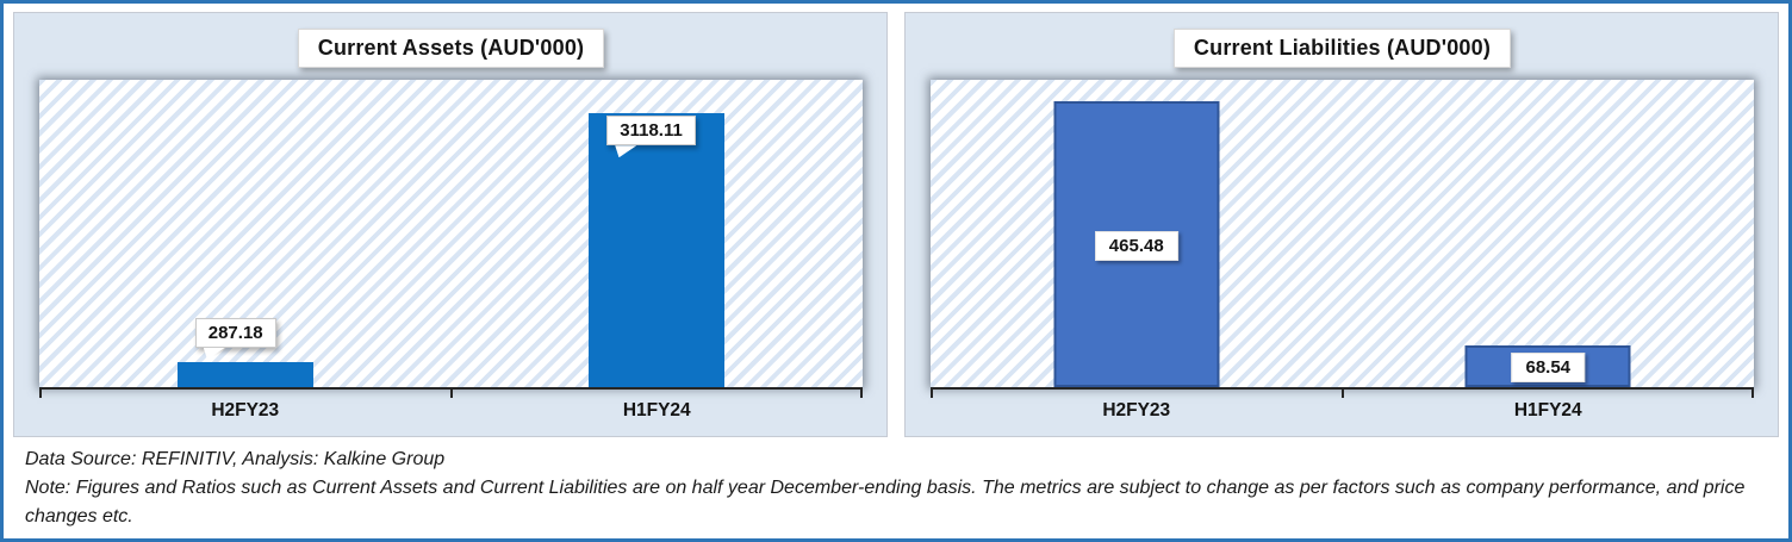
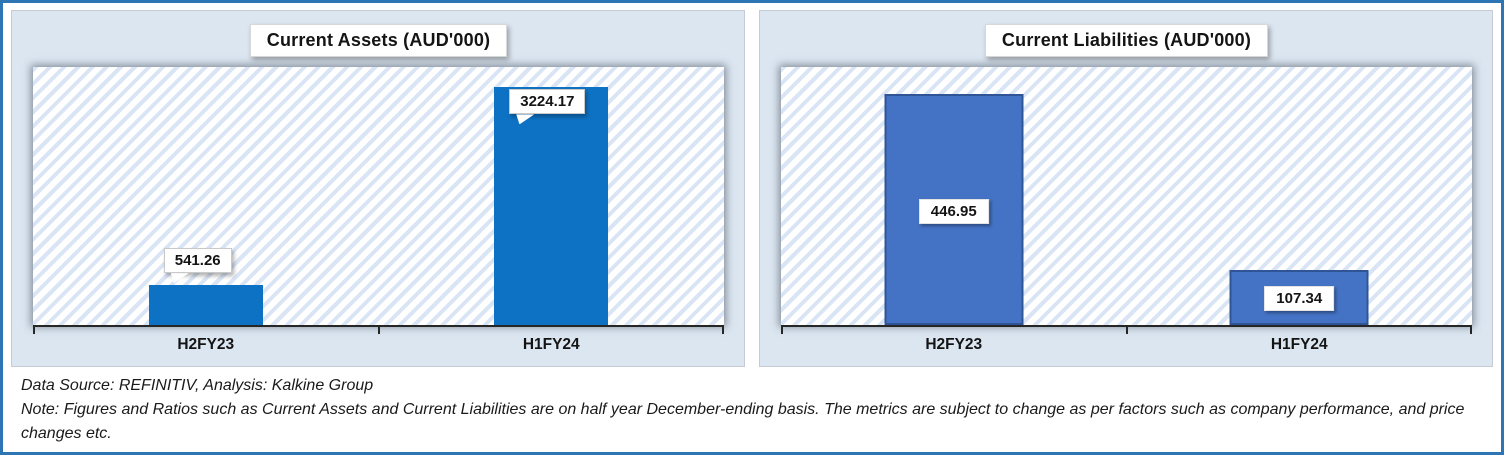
Current Assets (AUD'000)/H2FY23: 287.18 -> 541.26
Current Assets (AUD'000)/H1FY24: 3118.11 -> 3224.17
Current Liabilities (AUD'000)/H2FY23: 465.48 -> 446.95
Current Liabilities (AUD'000)/H1FY24: 68.54 -> 107.34
